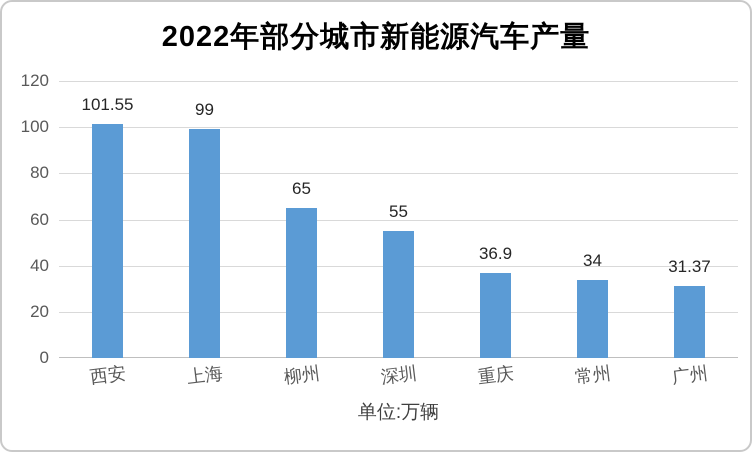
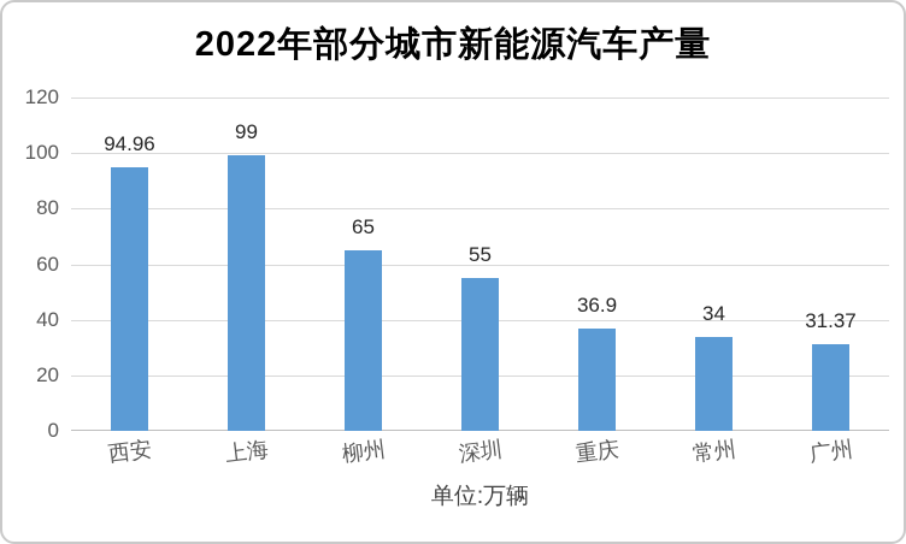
西安: 101.55 -> 94.96
